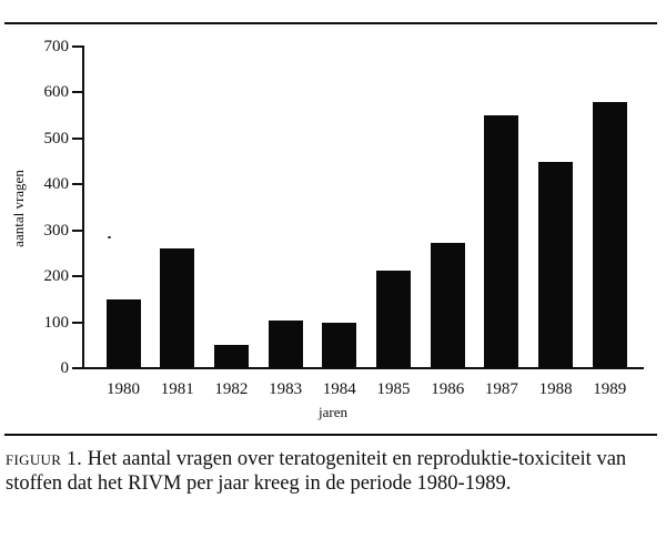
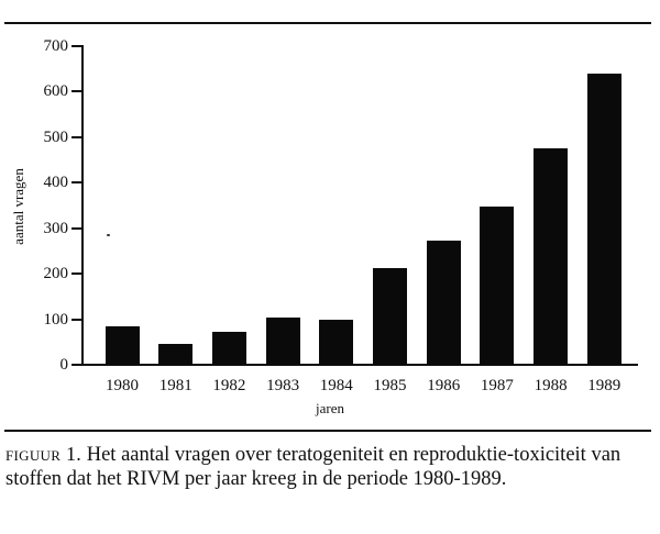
1980: 150 -> 80
1981: 260 -> 40
1982: 50 -> 70
1987: 550 -> 350
1988: 450 -> 480
1989: 580 -> 640
